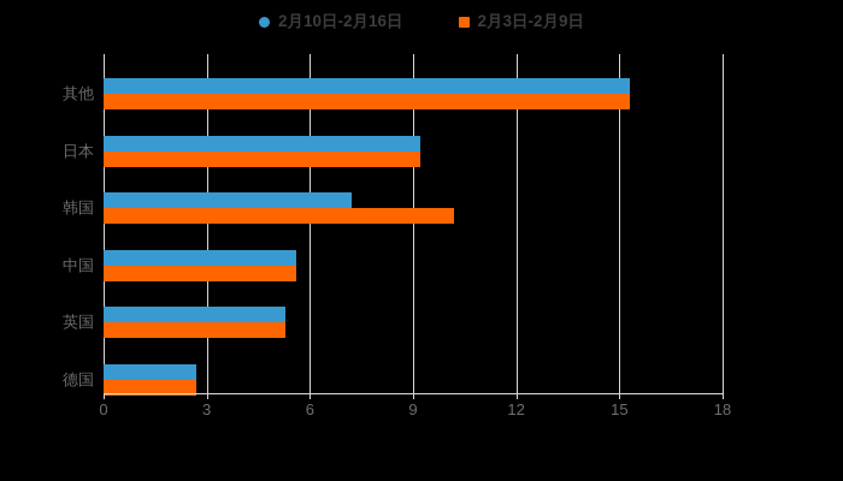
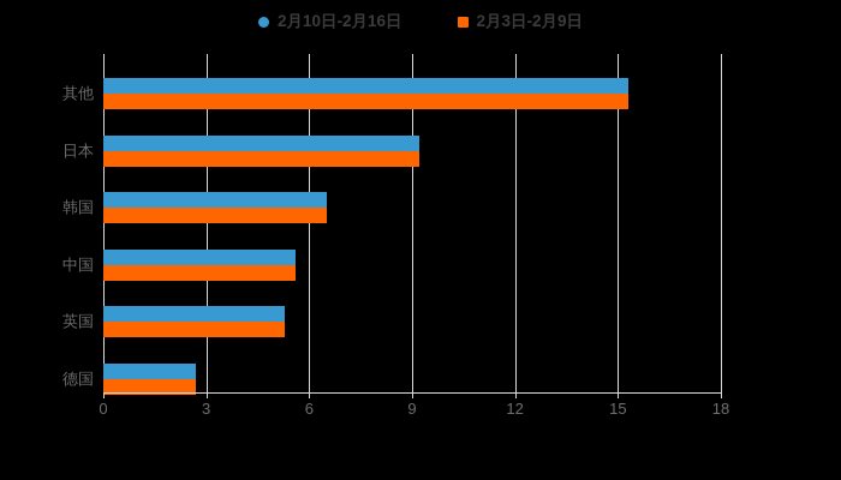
2月10日-2月16日/韩国: 7.2 -> 6.5
2月3日-2月9日/韩国: 10.2 -> 6.5
